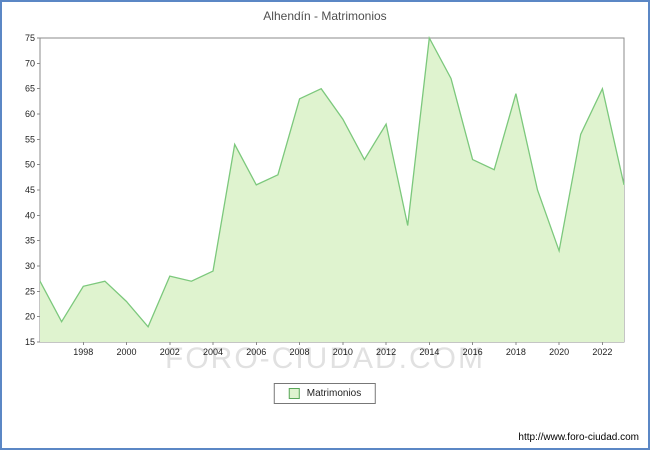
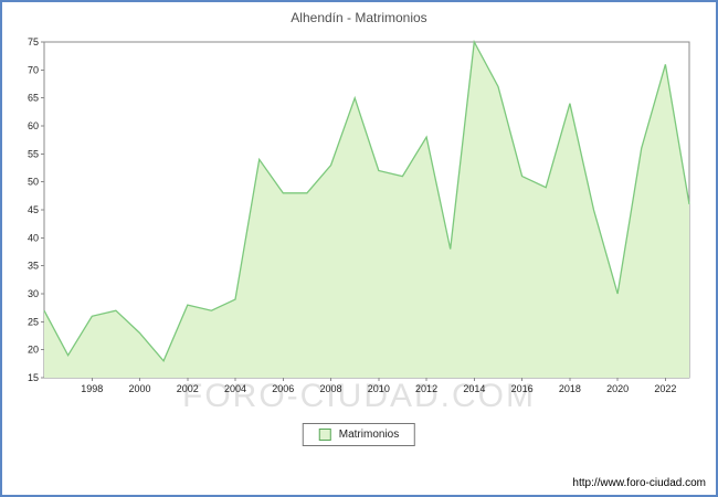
2006: 46 -> 48
2008: 63 -> 53
2010: 59 -> 52
2020: 33 -> 30
2022: 65 -> 71
